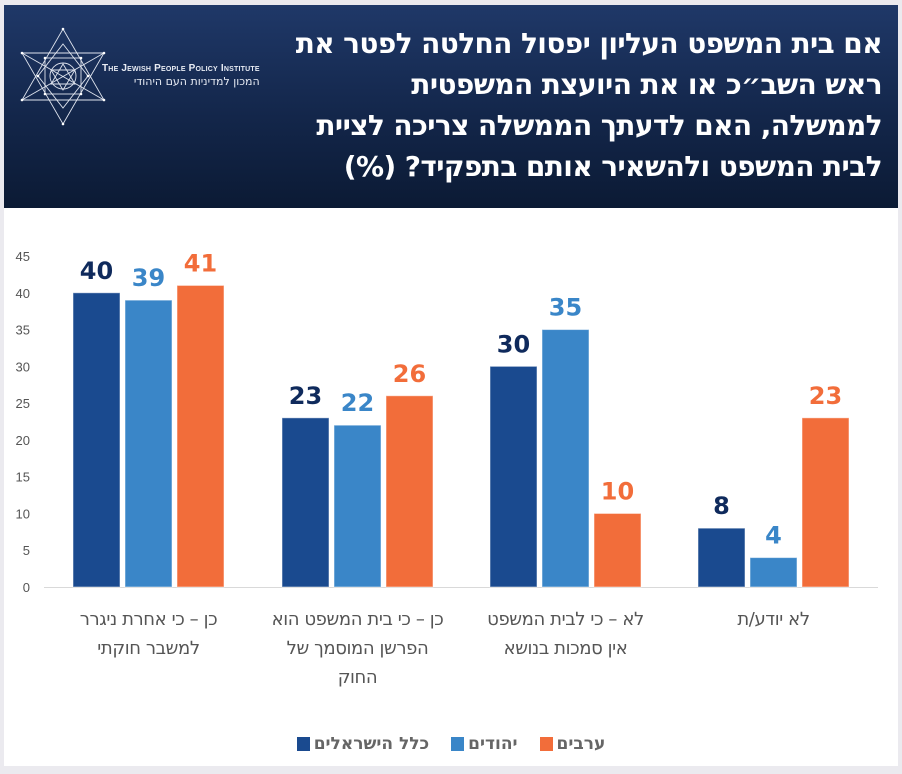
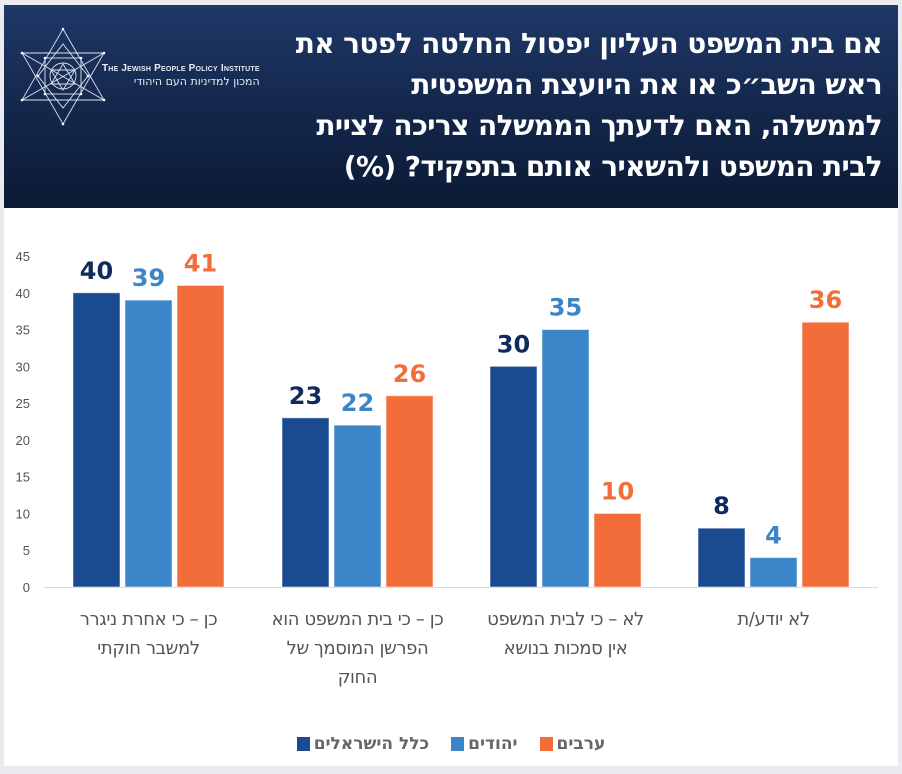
ערבים/לא יודע/ת: 23 -> 36
